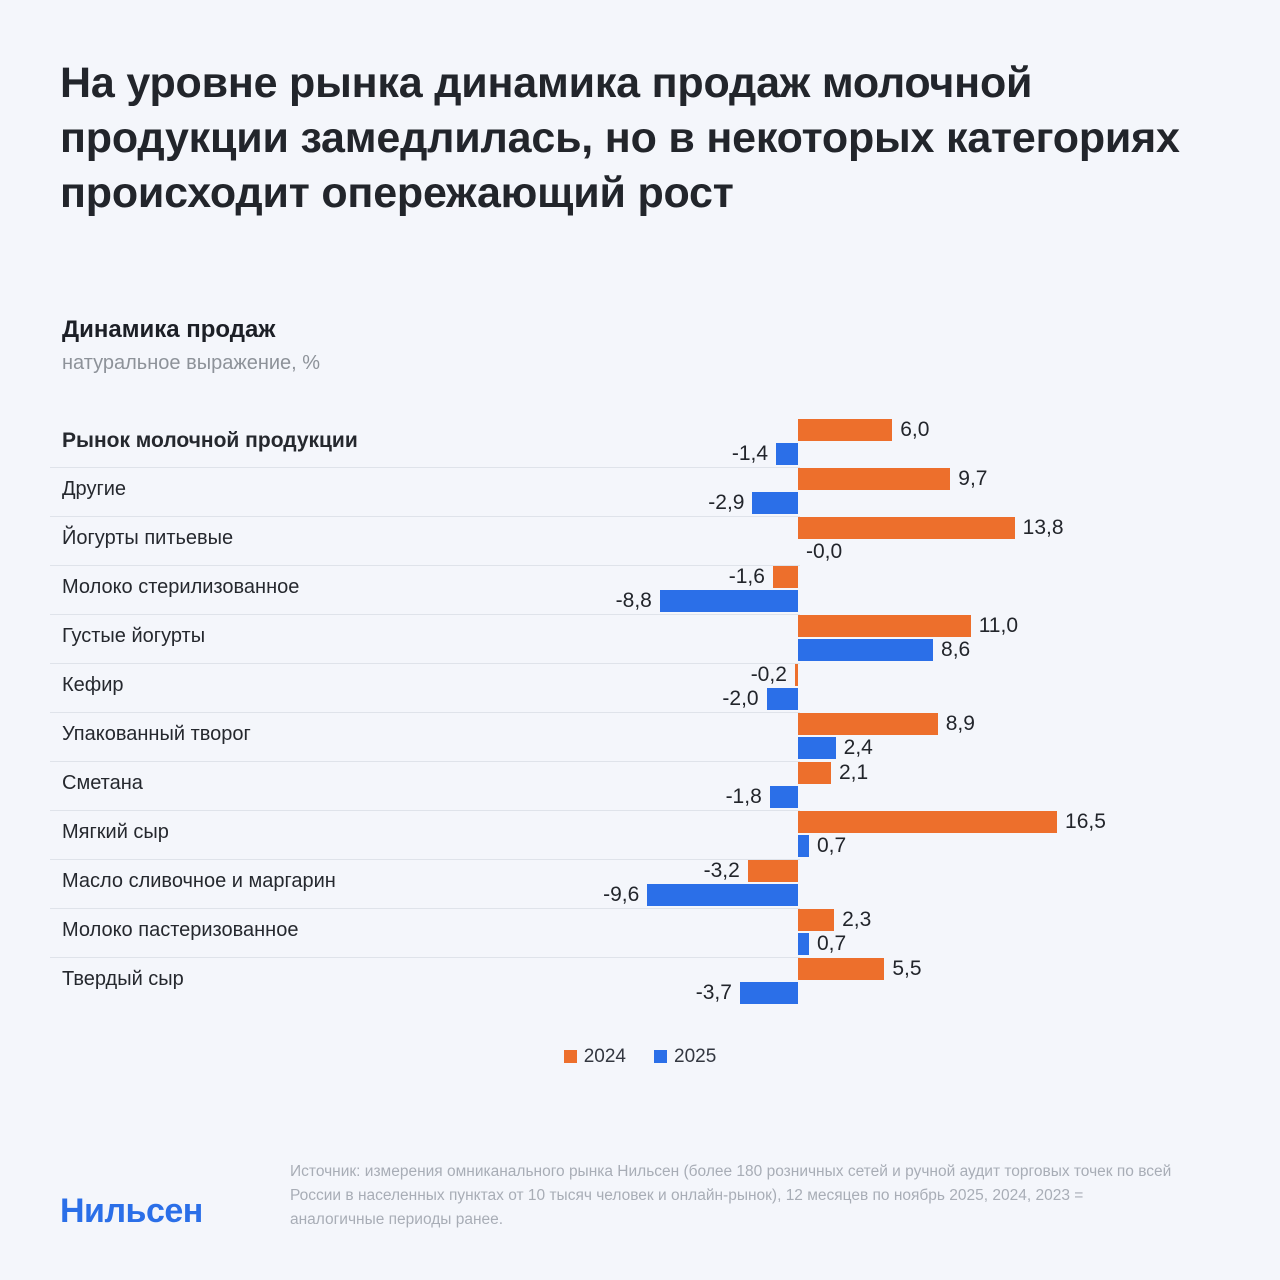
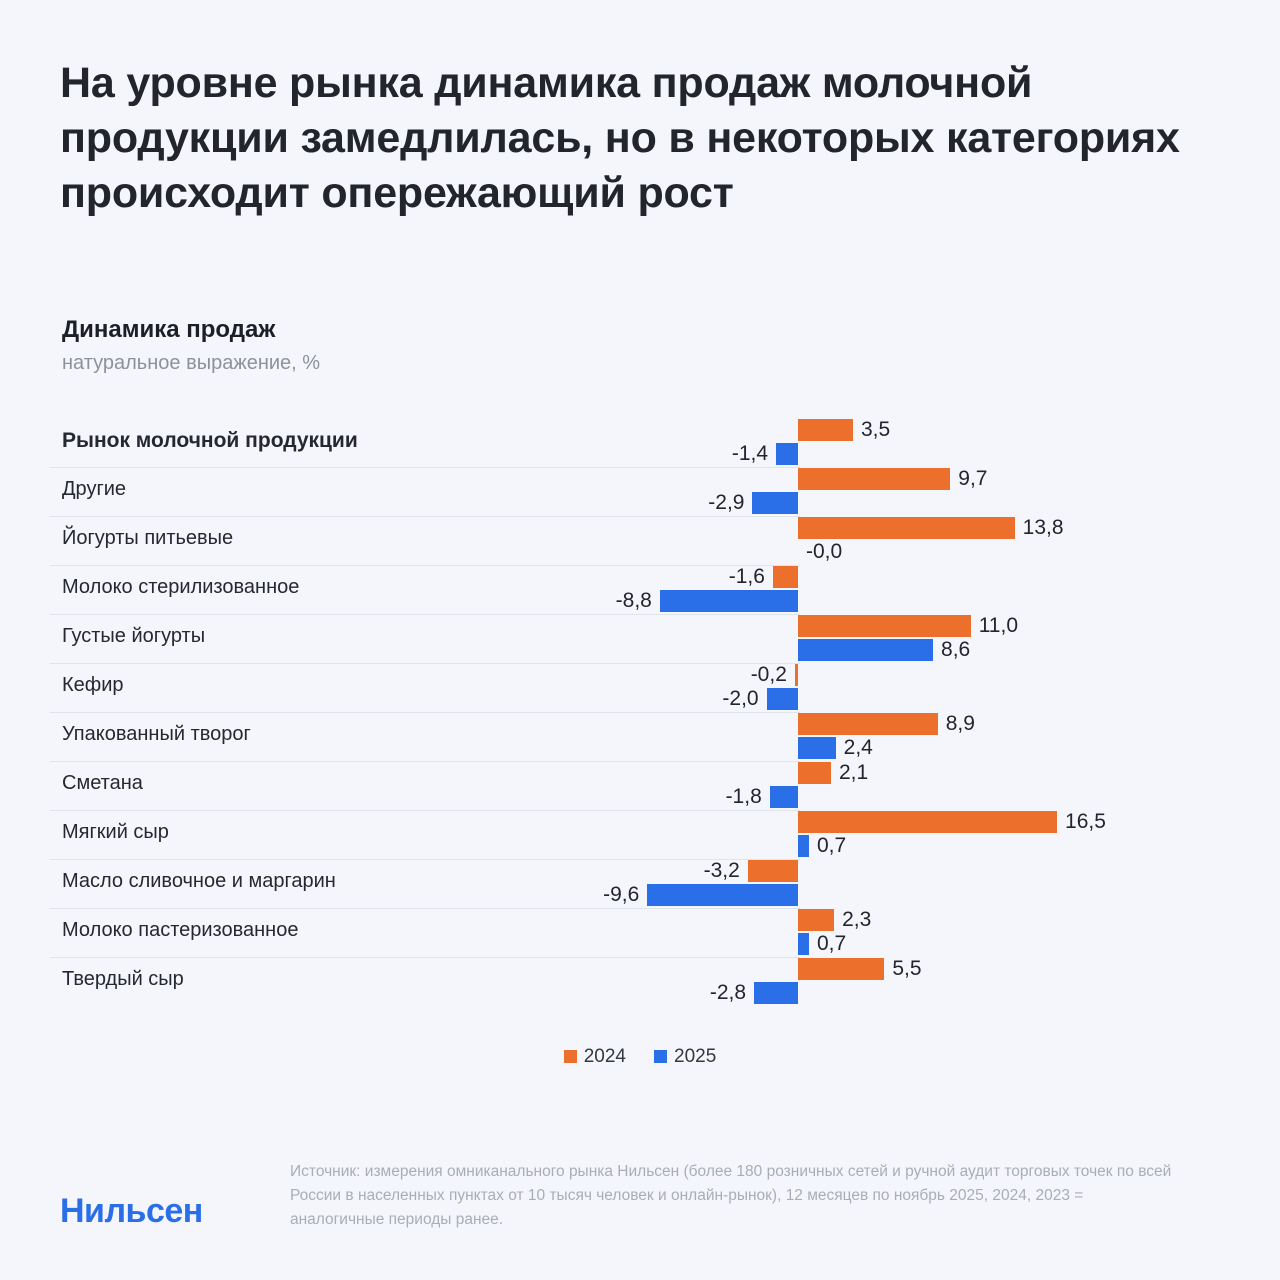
2024/Рынок молочной продукции: 6,0 -> 3,5
2025/Твердый сыр: -3,7 -> -2,8
